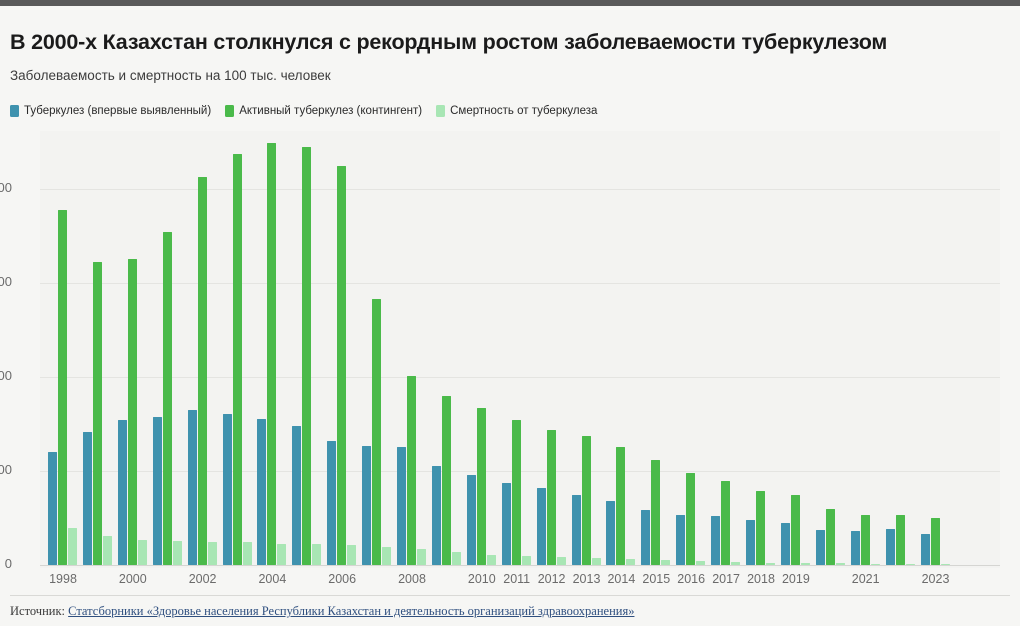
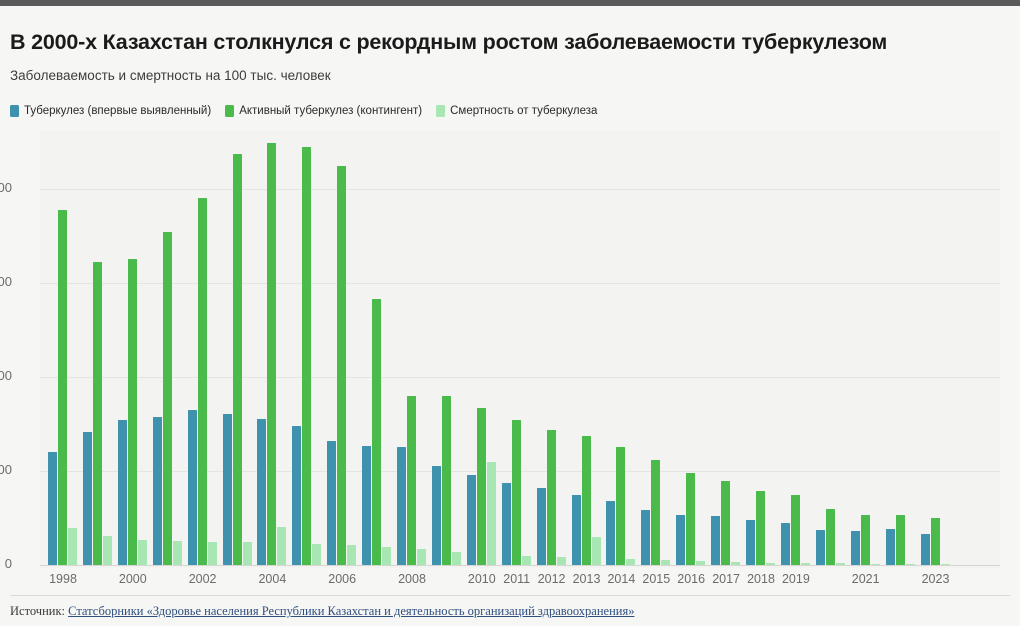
Активный туберкулез (контингент)/2002: 410 -> 390
Смертность от туберкулеза/2004: 20 -> 40
Активный туберкулез (контингент)/2008: 200 -> 180
Смертность от туберкулеза/2010: 10 -> 110
Смертность от туберкулеза/2013: 10 -> 30
